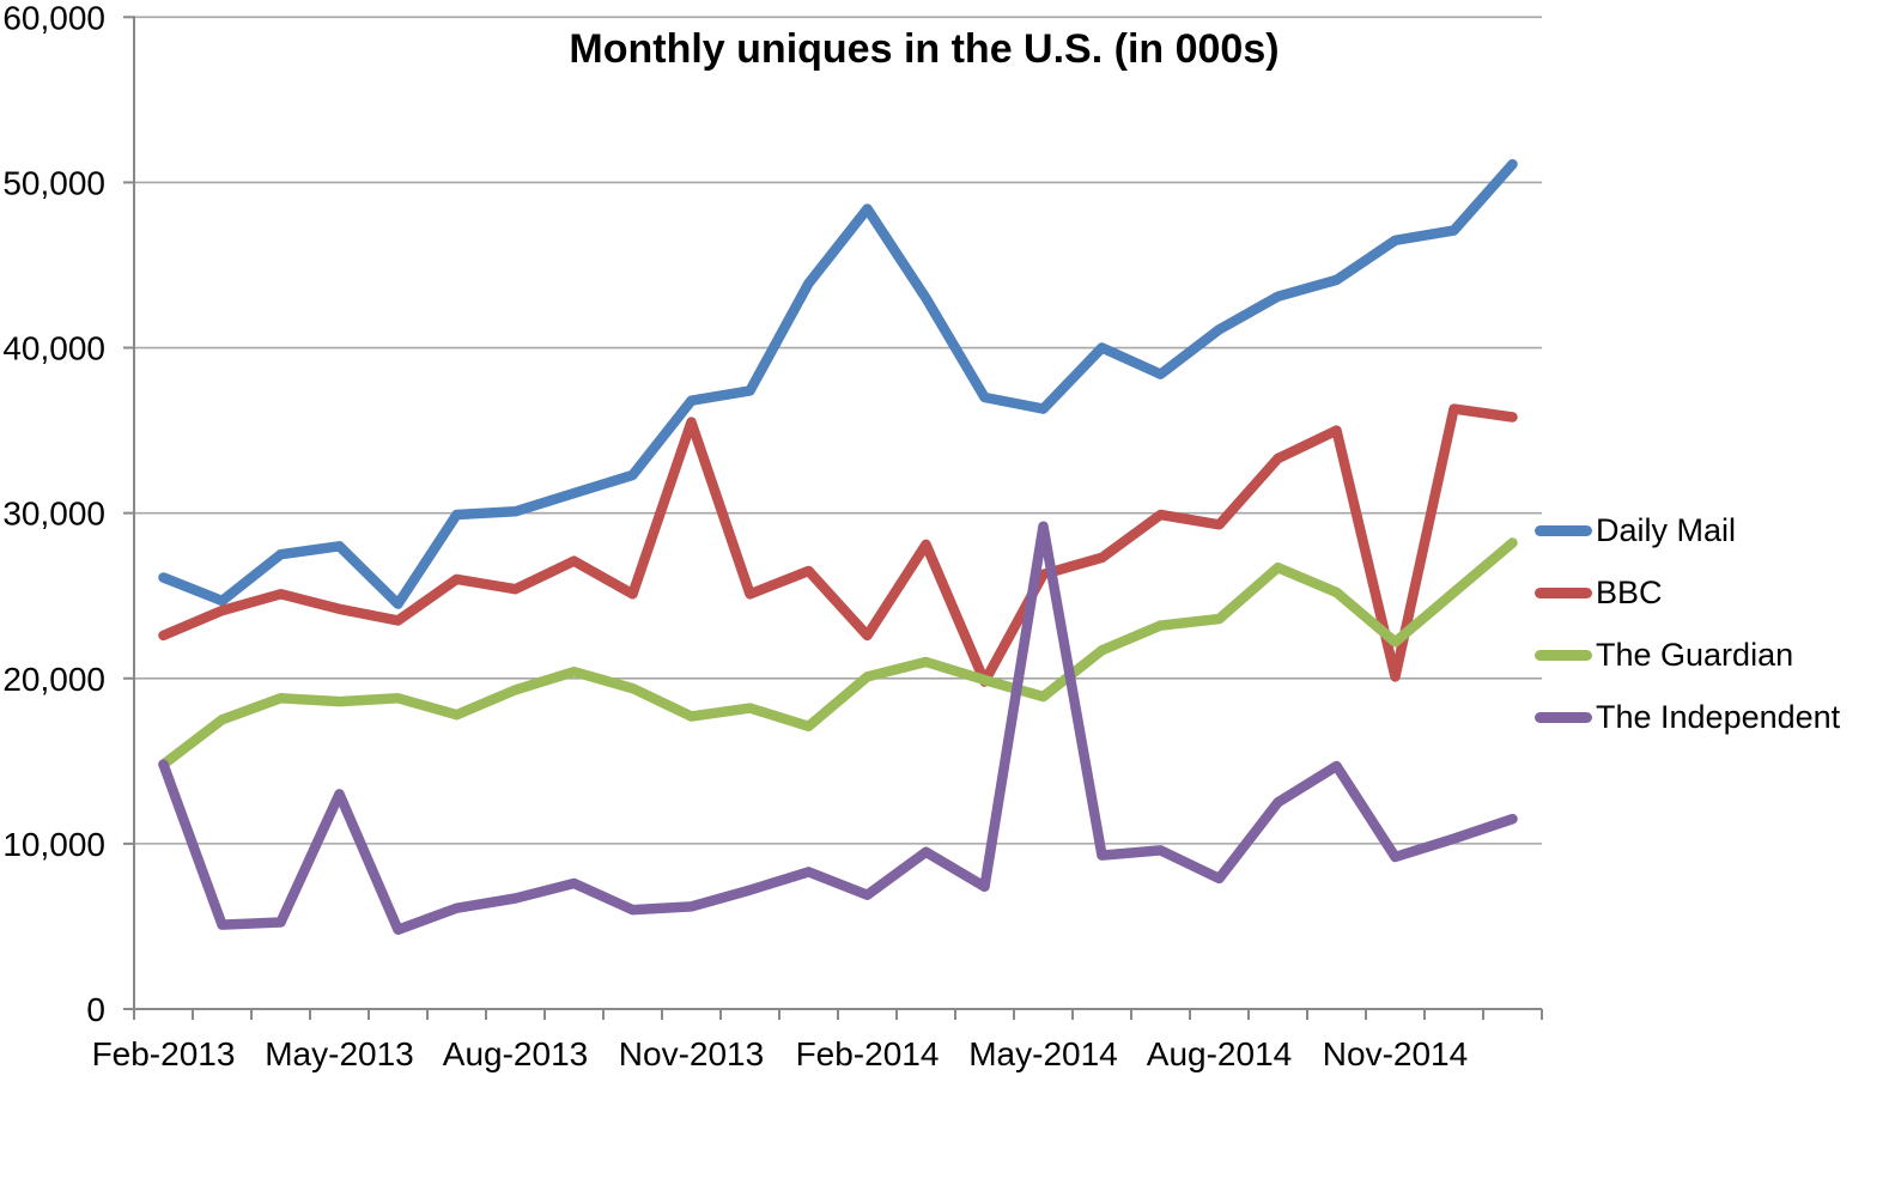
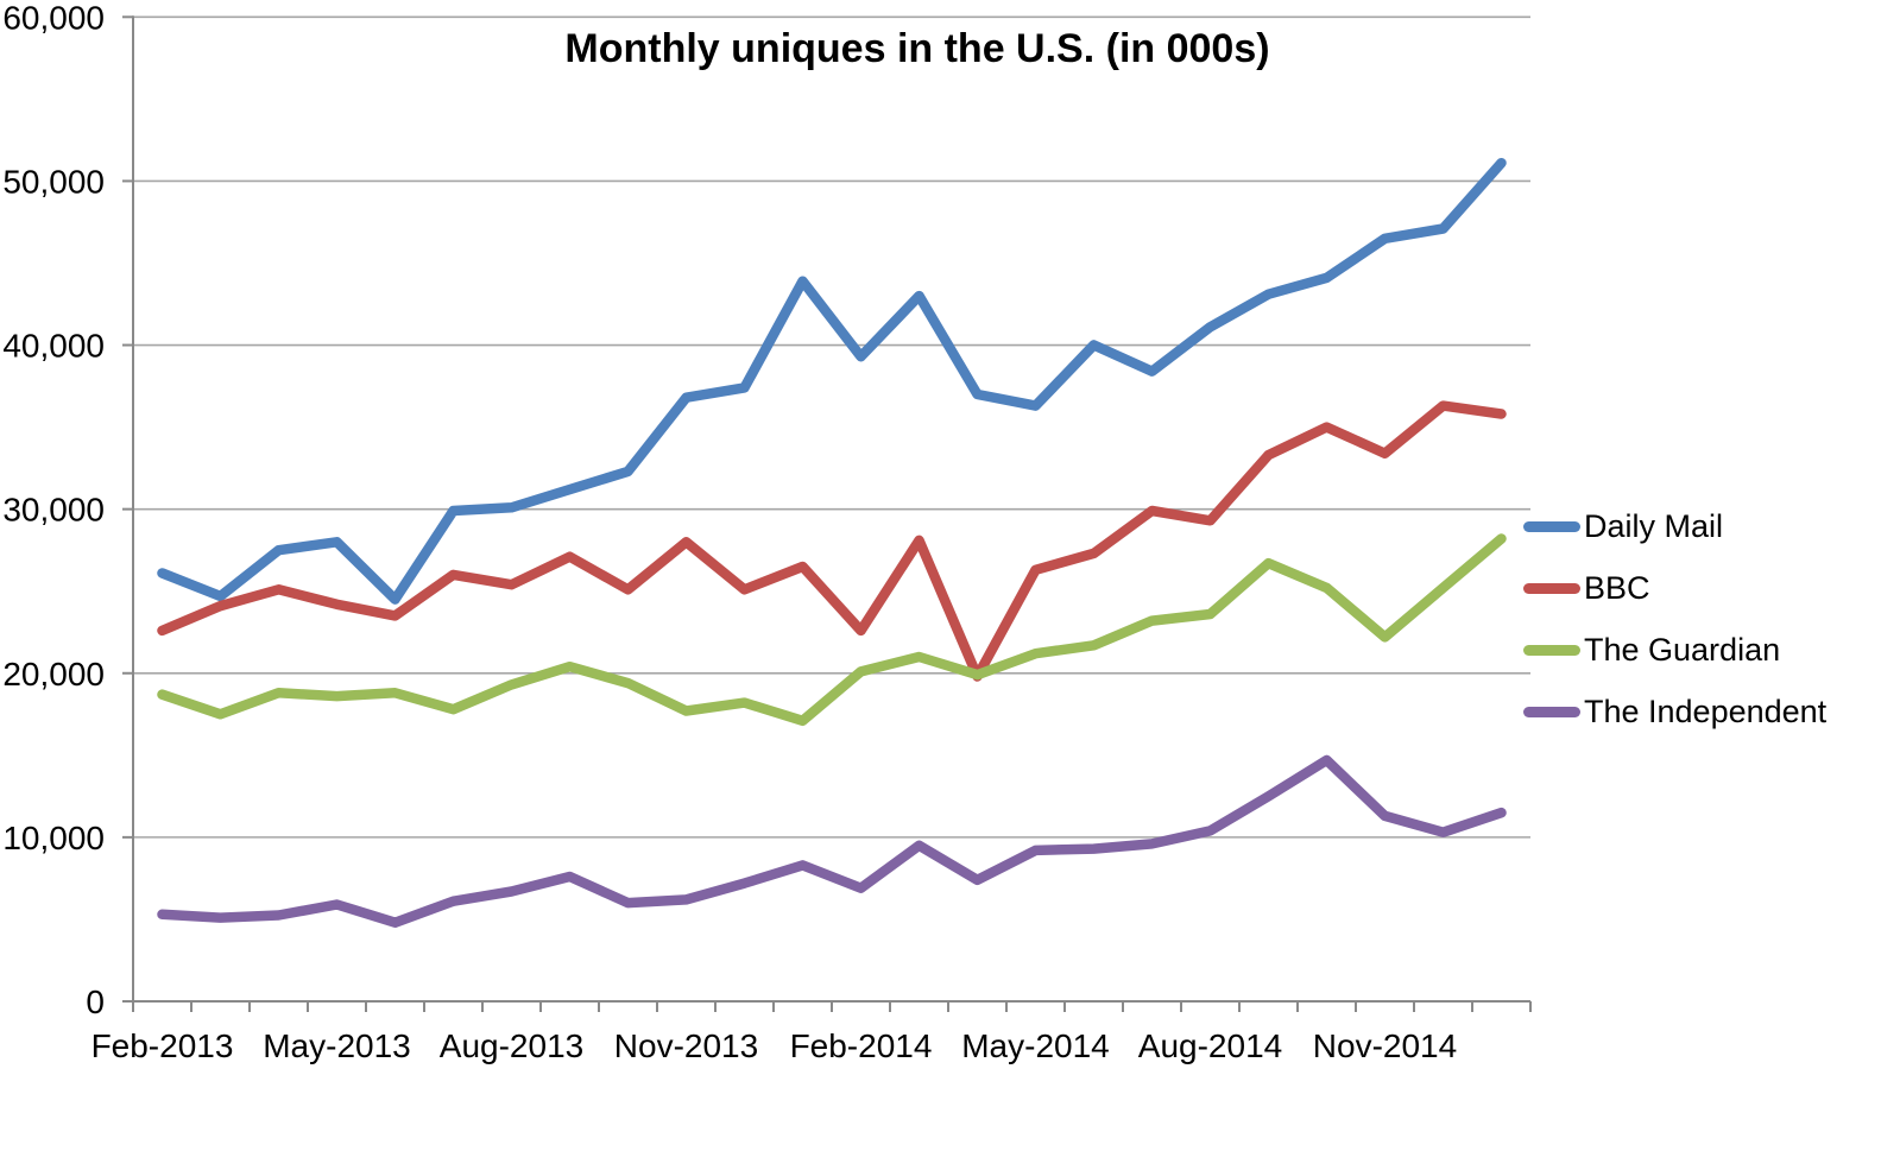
The Guardian/Feb-2013: 14800 -> 18700
The Independent/Feb-2013: 14800 -> 5300
The Independent/May-2013: 13000 -> 5900
BBC/Nov-2013: 35500 -> 28000
Daily Mail/Feb-2014: 48400 -> 39300
The Guardian/May-2014: 18900 -> 21200
The Independent/May-2014: 29200 -> 9200
The Independent/Aug-2014: 7900 -> 10400
BBC/Nov-2014: 20100 -> 33400
The Independent/Nov-2014: 9200 -> 11300
